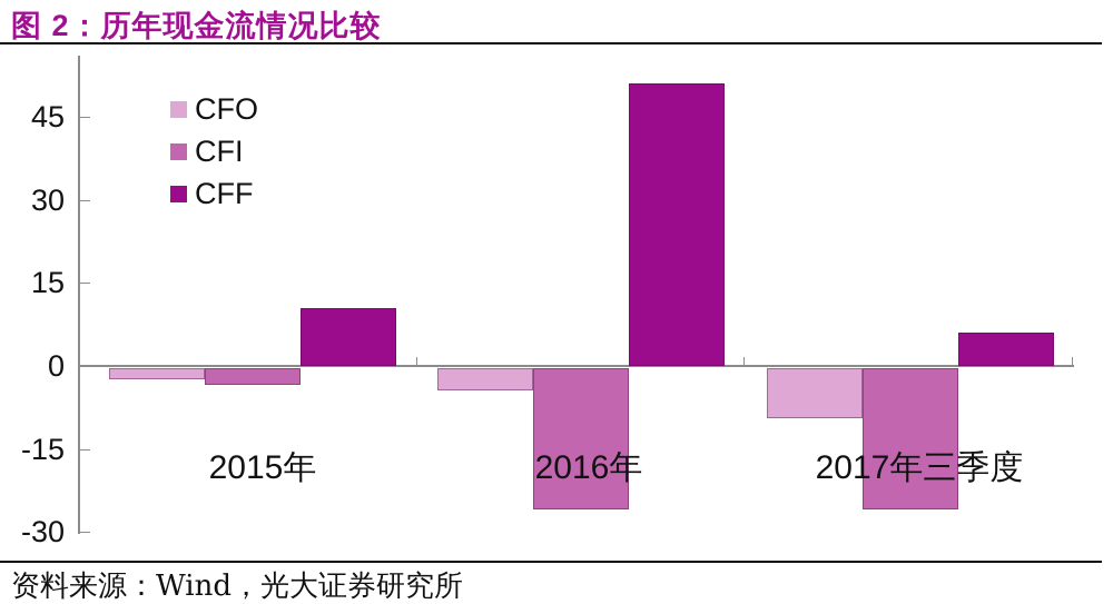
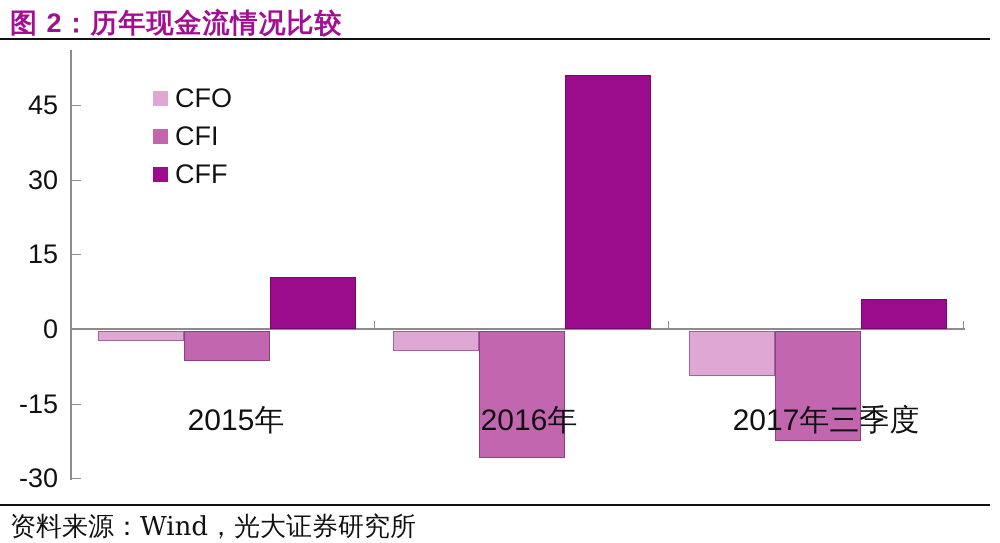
CFI/2015年: -3 -> -6
CFI/2017年三季度: -26 -> -22
